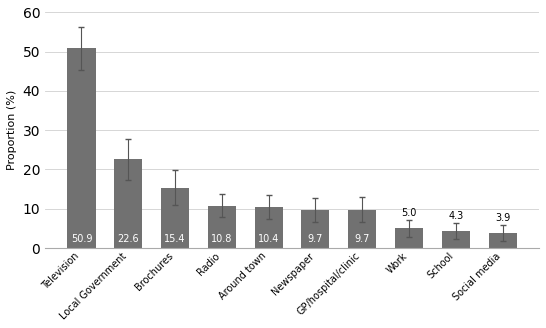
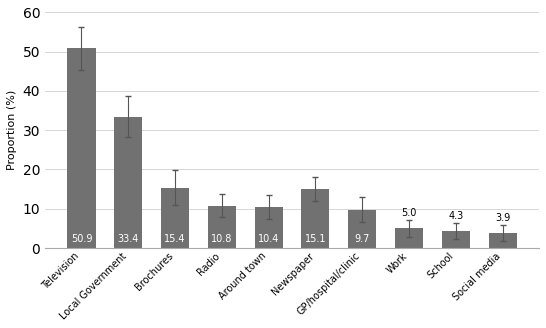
Local Government: 22.6 -> 33.4
Newspaper: 9.7 -> 15.1
